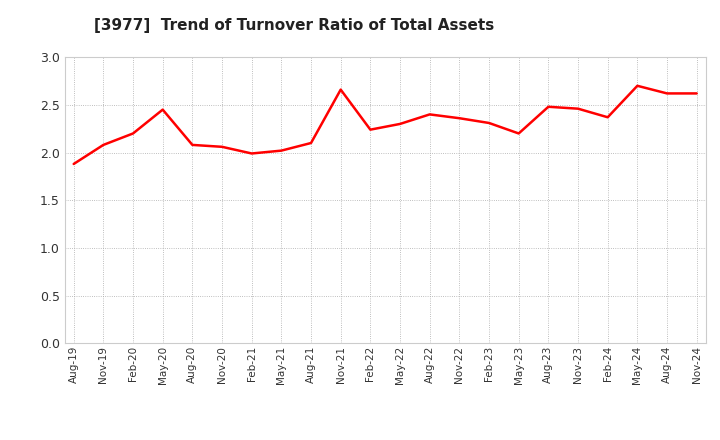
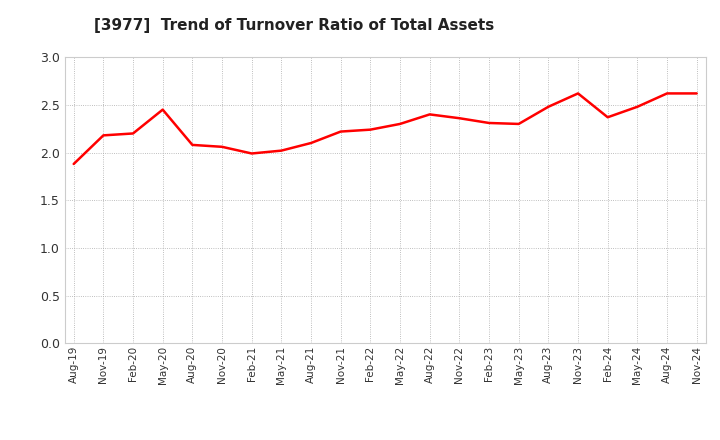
Nov-19: 2.08 -> 2.18
Nov-21: 2.66 -> 2.22
May-23: 2.20 -> 2.30
Nov-23: 2.46 -> 2.62
May-24: 2.70 -> 2.48
